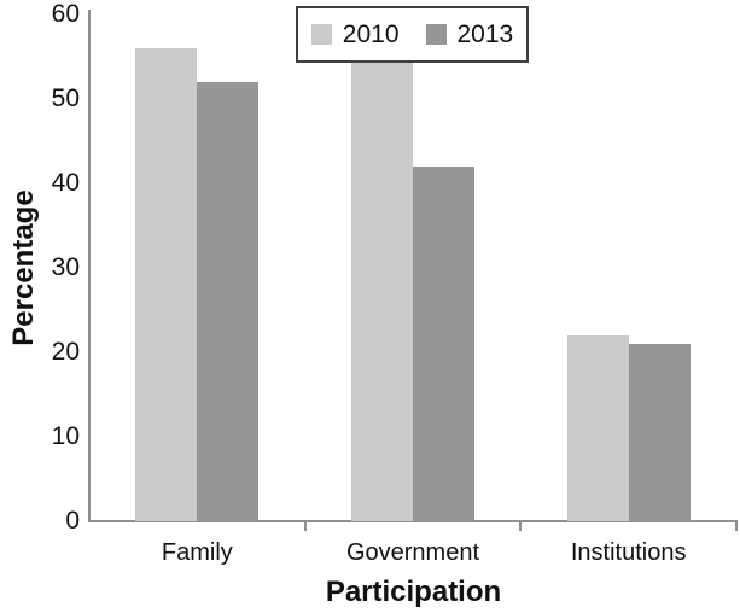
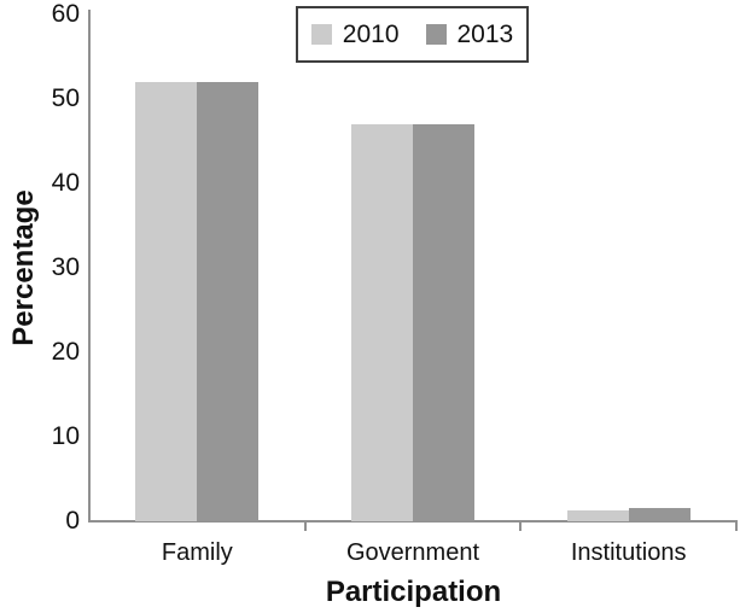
2010/Family: 56 -> 52
2010/Government: 55 -> 47
2013/Government: 42 -> 47
2010/Institutions: 22 -> 1
2013/Institutions: 21 -> 2
